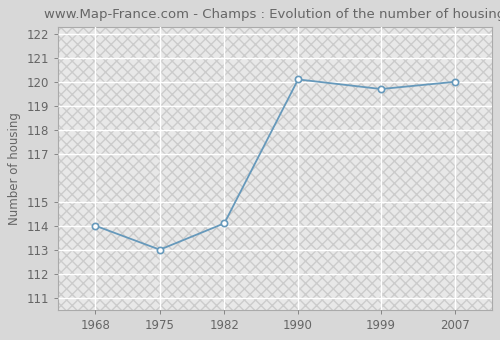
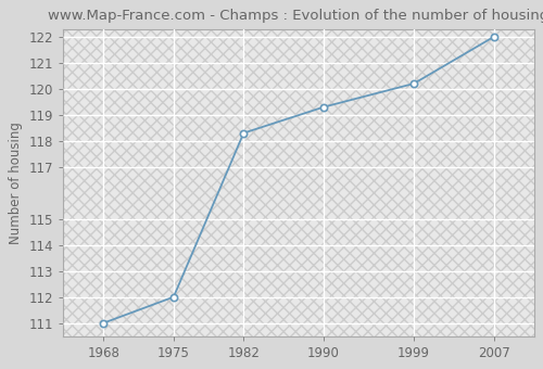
1968: 114.0 -> 111.0
1975: 113.0 -> 112.0
1982: 114.1 -> 118.3
1990: 120.1 -> 119.3
1999: 119.7 -> 120.2
2007: 120.0 -> 122.0
